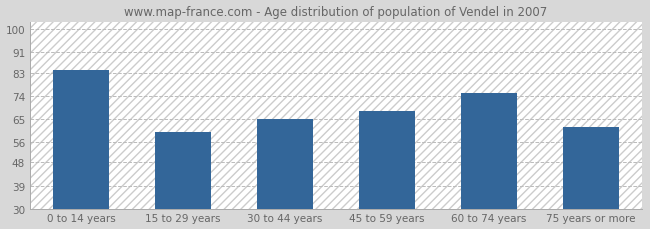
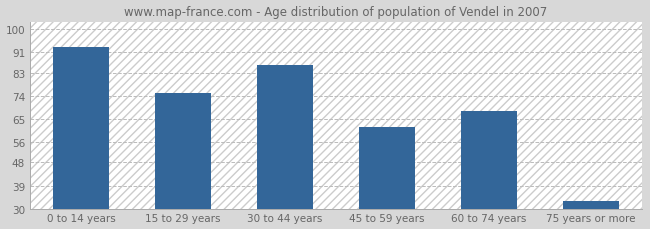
0 to 14 years: 84 -> 93
15 to 29 years: 60 -> 75
30 to 44 years: 65 -> 86
45 to 59 years: 68 -> 62
60 to 74 years: 75 -> 68
75 years or more: 62 -> 33
